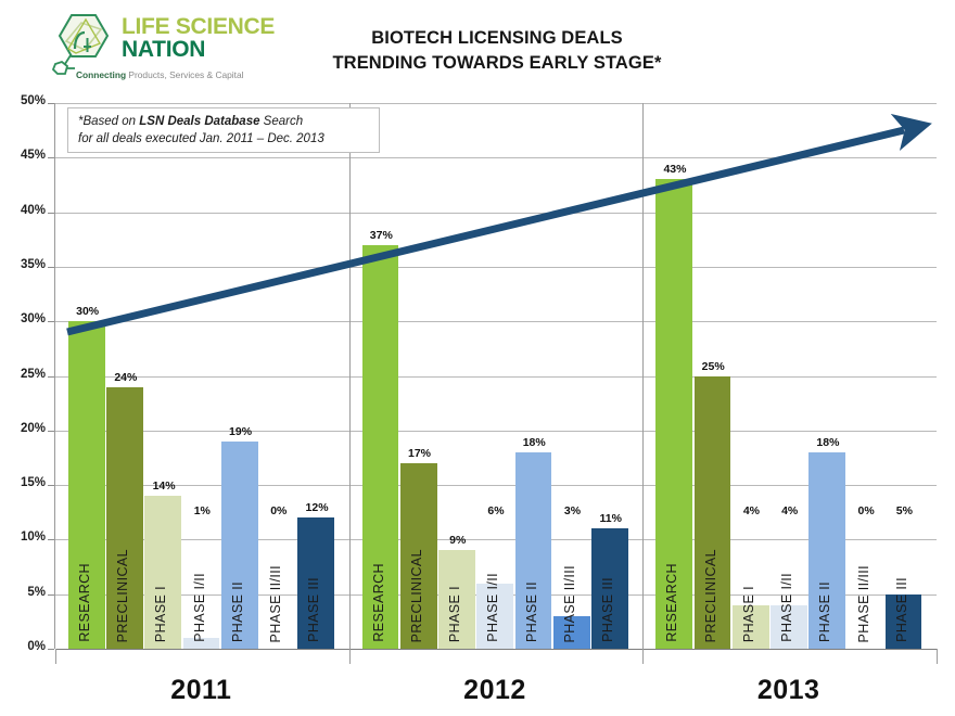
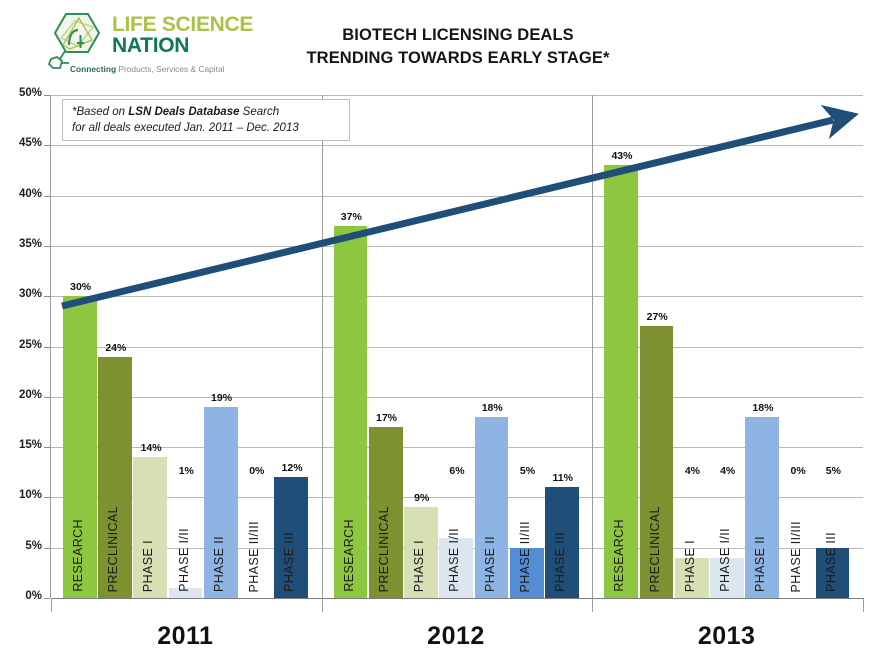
2013/PRECLINICAL: 25% -> 27%
2012/PHASE II/III: 3% -> 5%
